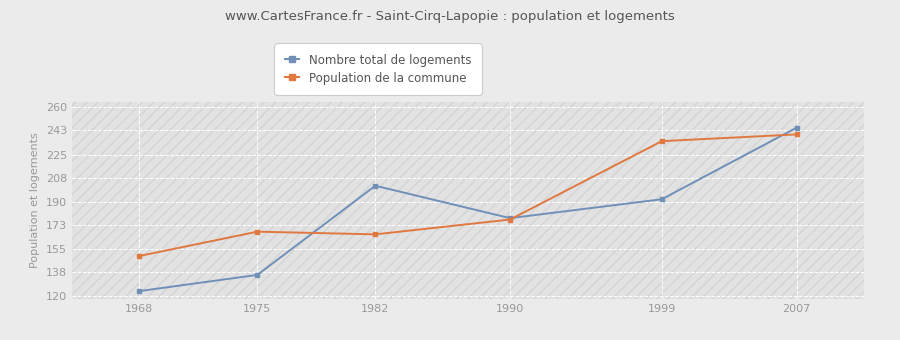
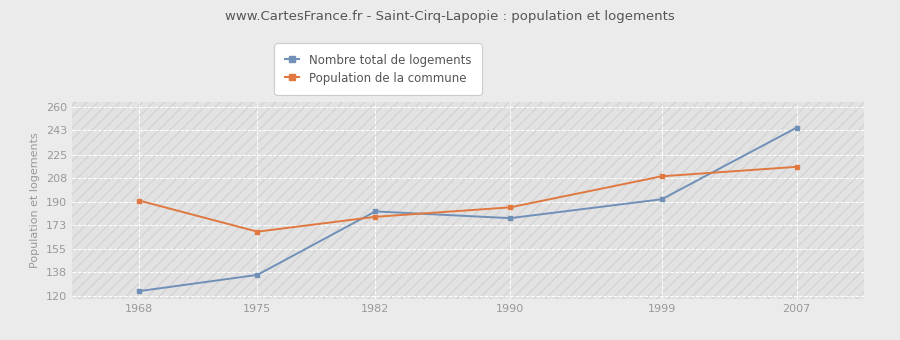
Population de la commune/1968: 150 -> 191
Nombre total de logements/1982: 202 -> 183
Population de la commune/1982: 166 -> 179
Population de la commune/1990: 177 -> 186
Population de la commune/1999: 235 -> 209
Population de la commune/2007: 240 -> 216
